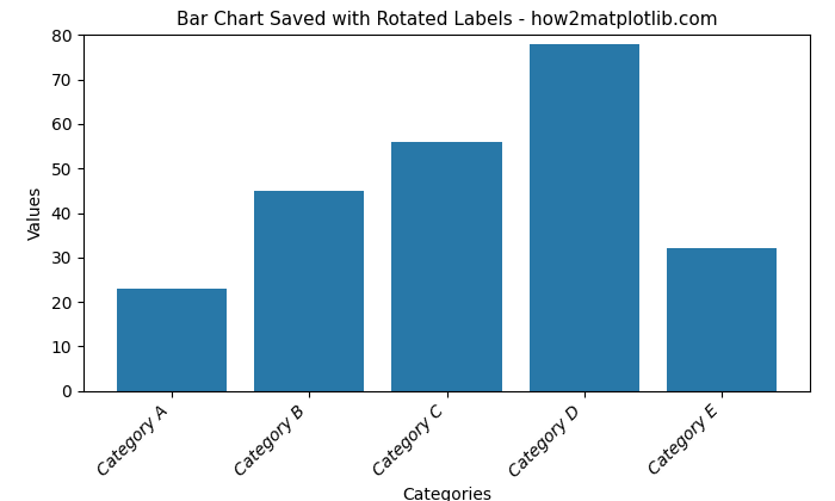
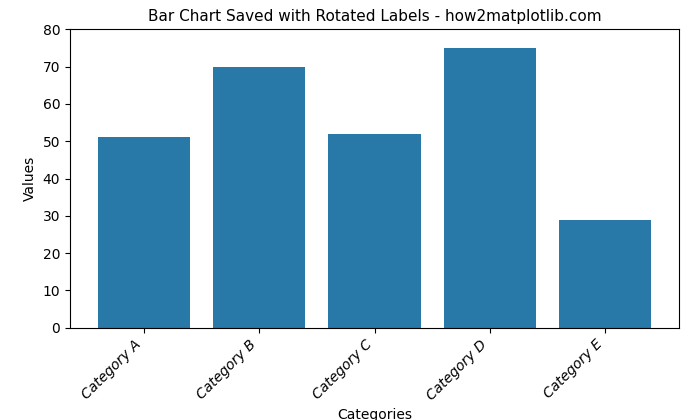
Category A: 23 -> 51
Category B: 45 -> 70
Category C: 56 -> 52
Category D: 78 -> 75
Category E: 32 -> 29
